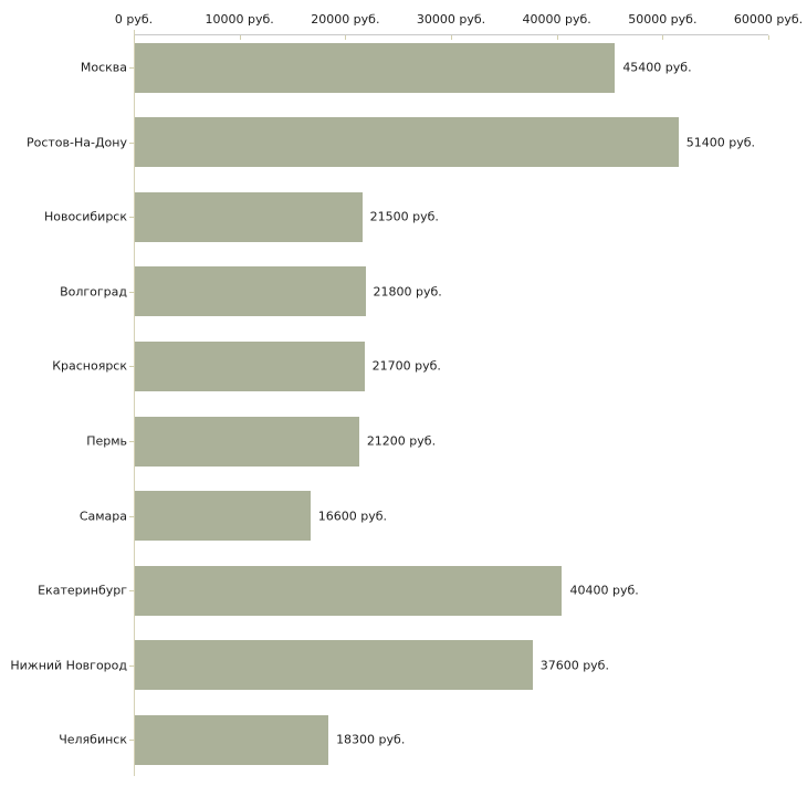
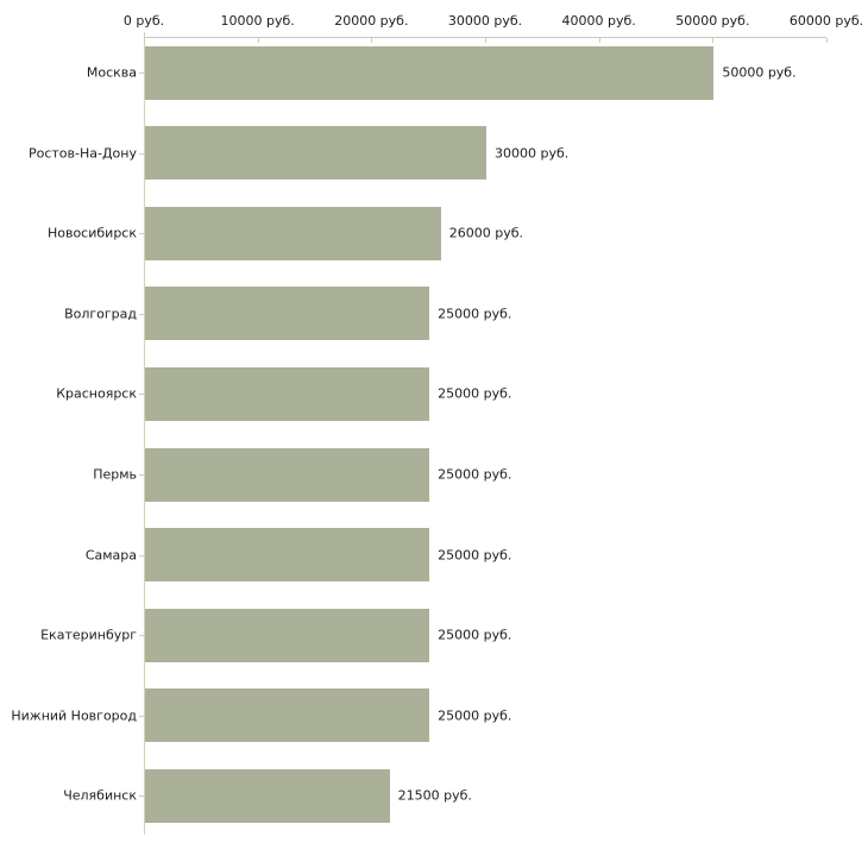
Москва: 45400 -> 50000
Ростов-На-Дону: 51400 -> 30000
Новосибирск: 21500 -> 26000
Волгоград: 21800 -> 25000
Красноярск: 21700 -> 25000
Пермь: 21200 -> 25000
Самара: 16600 -> 25000
Екатеринбург: 40400 -> 25000
Нижний Новгород: 37600 -> 25000
Челябинск: 18300 -> 21500
